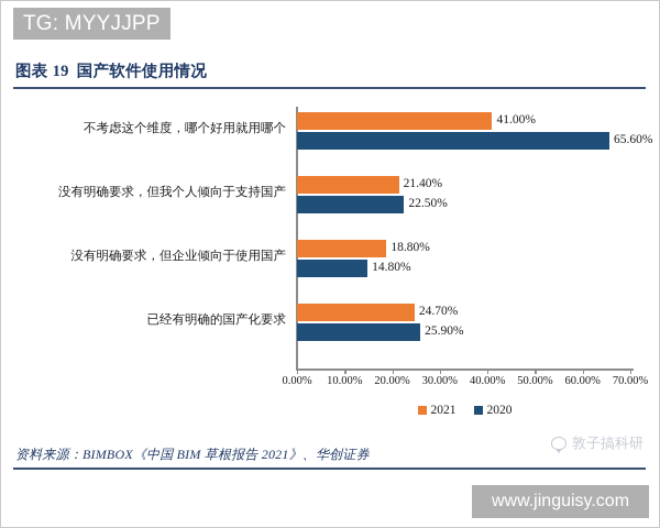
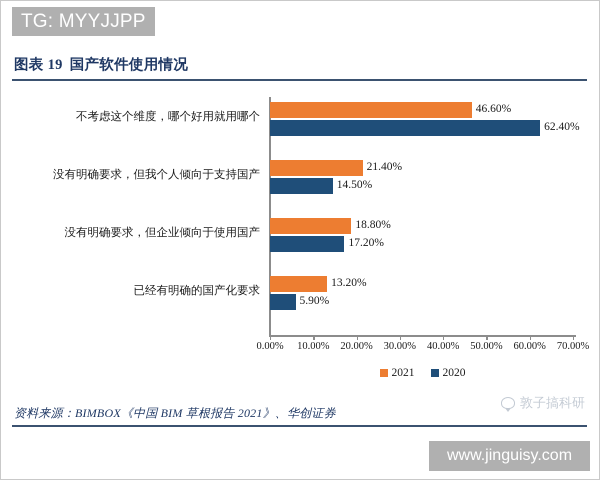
2021/不考虑这个维度，哪个好用就用哪个: 41.00% -> 46.60%
2020/不考虑这个维度，哪个好用就用哪个: 65.60% -> 62.40%
2020/没有明确要求，但我个人倾向于支持国产: 22.50% -> 14.50%
2020/没有明确要求，但企业倾向于使用国产: 14.80% -> 17.20%
2021/已经有明确的国产化要求: 24.70% -> 13.20%
2020/已经有明确的国产化要求: 25.90% -> 5.90%
